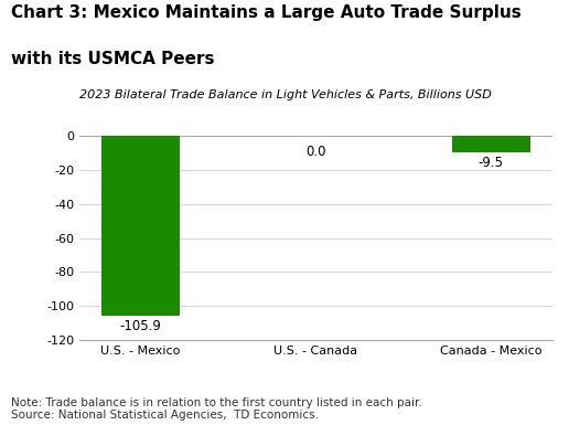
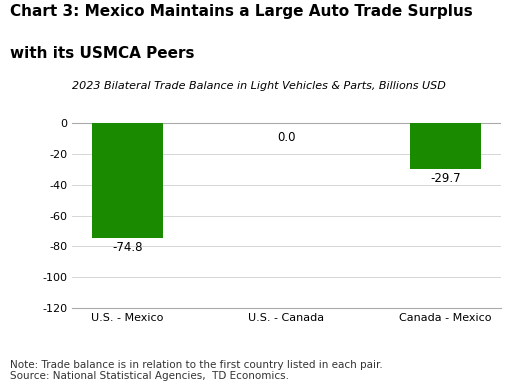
U.S. - Mexico: -105.9 -> -74.8
Canada - Mexico: -9.5 -> -29.7
